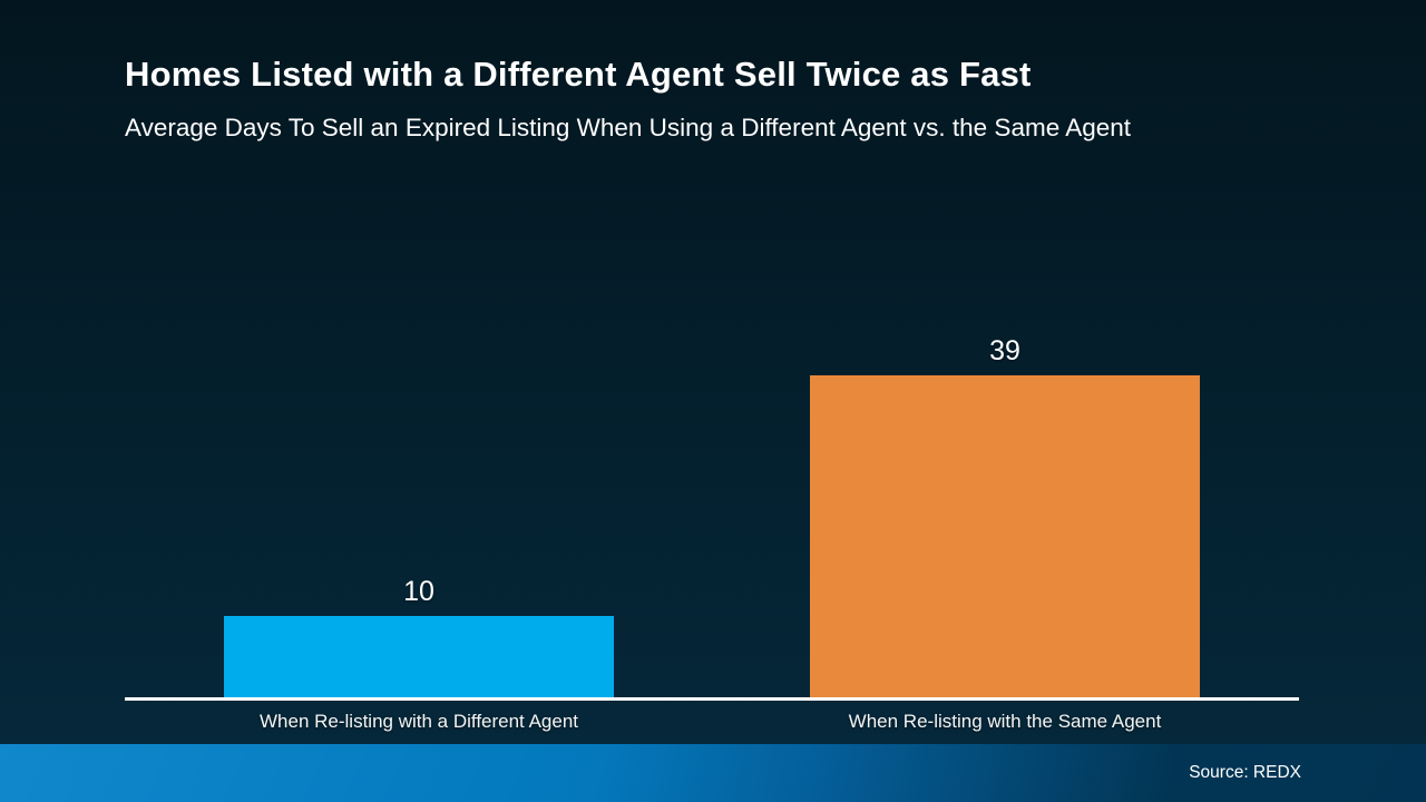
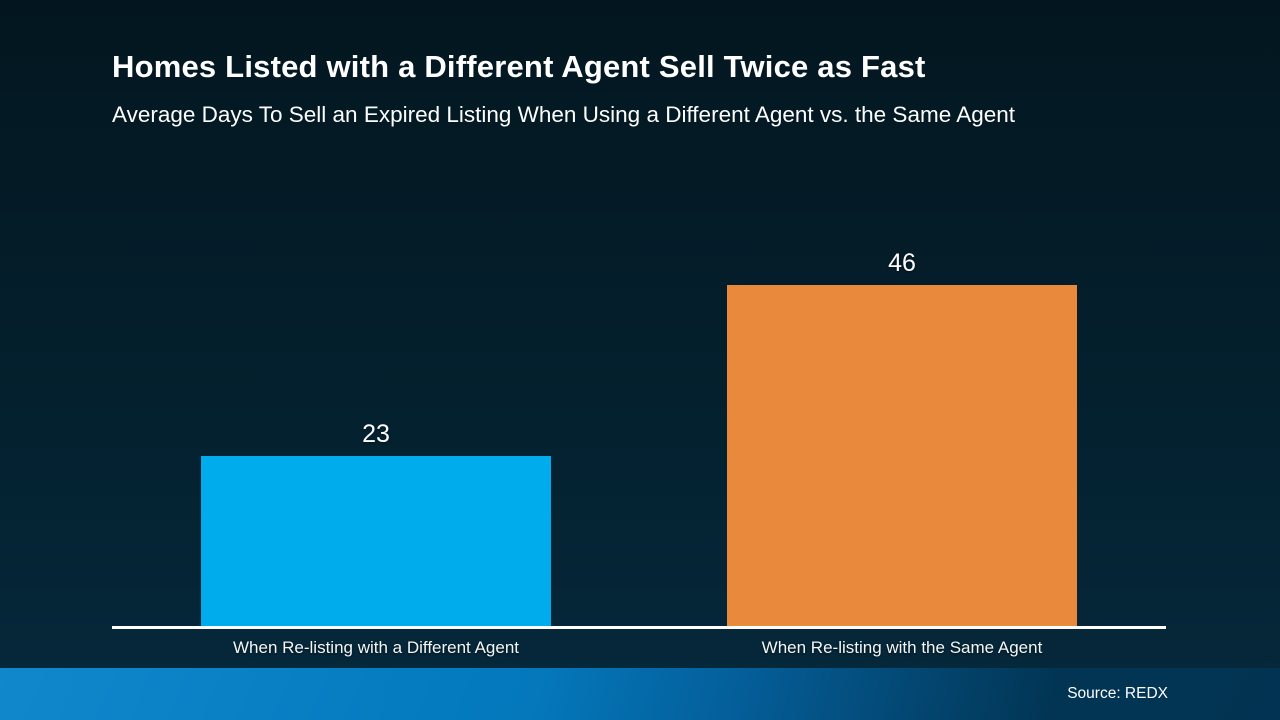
When Re-listing with a Different Agent: 10 -> 23
When Re-listing with the Same Agent: 39 -> 46
